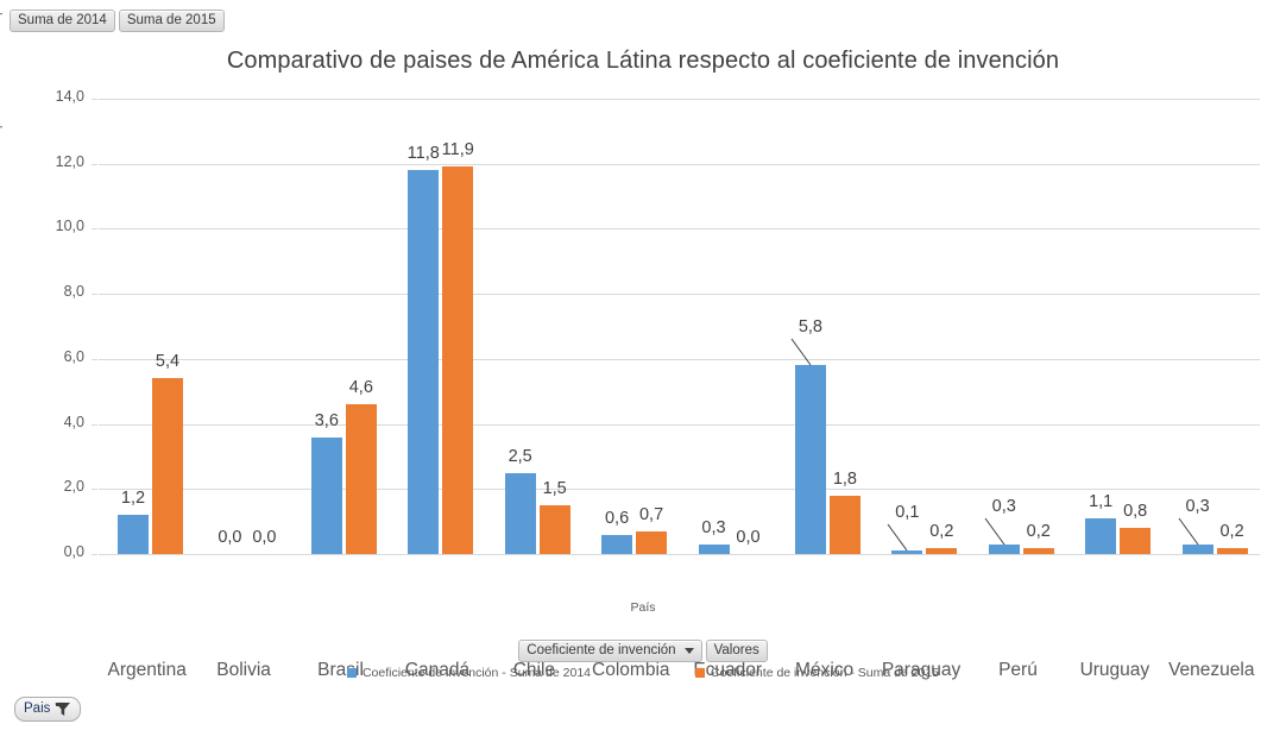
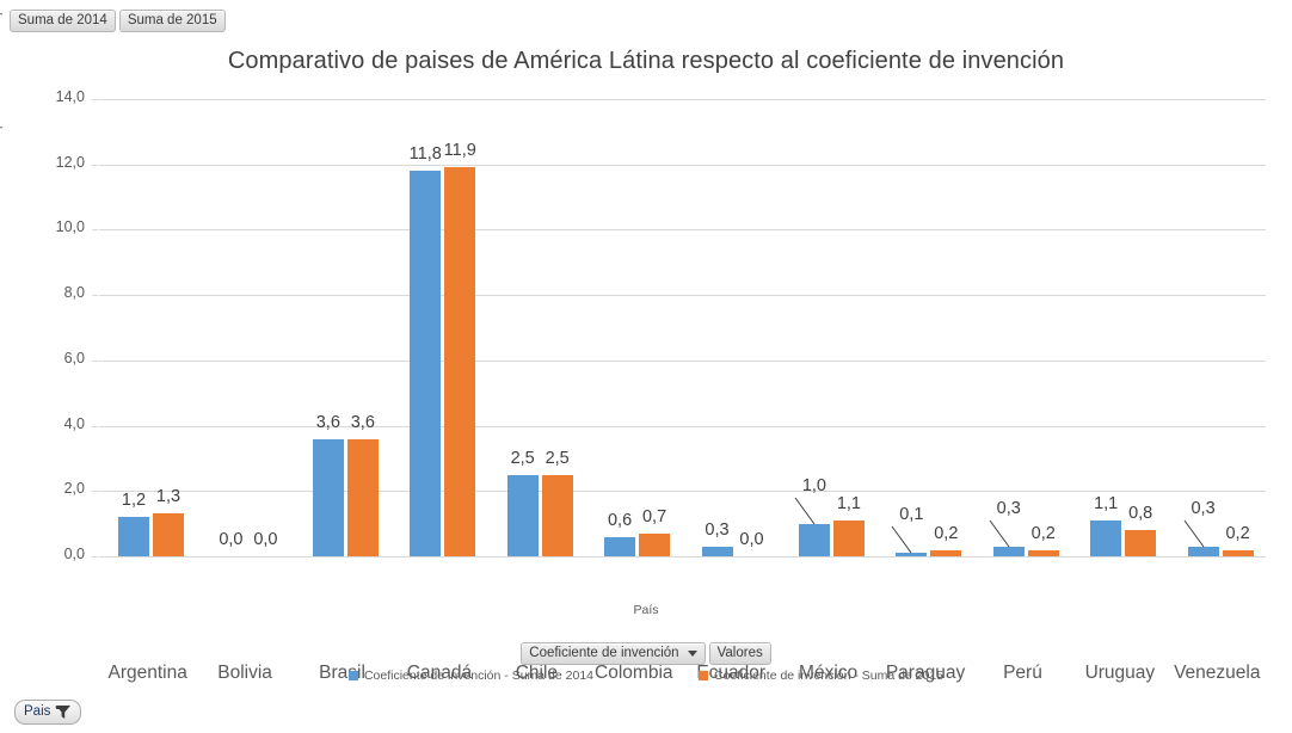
Coeficiente de invención - Suma de 2015/Argentina: 5,4 -> 1,3
Coeficiente de invención - Suma de 2015/Brasil: 4,6 -> 3,6
Coeficiente de invención - Suma de 2015/Chile: 1,5 -> 2,5
Coeficiente de invención - Suma de 2014/México: 5,8 -> 1,0
Coeficiente de invención - Suma de 2015/México: 1,8 -> 1,1
